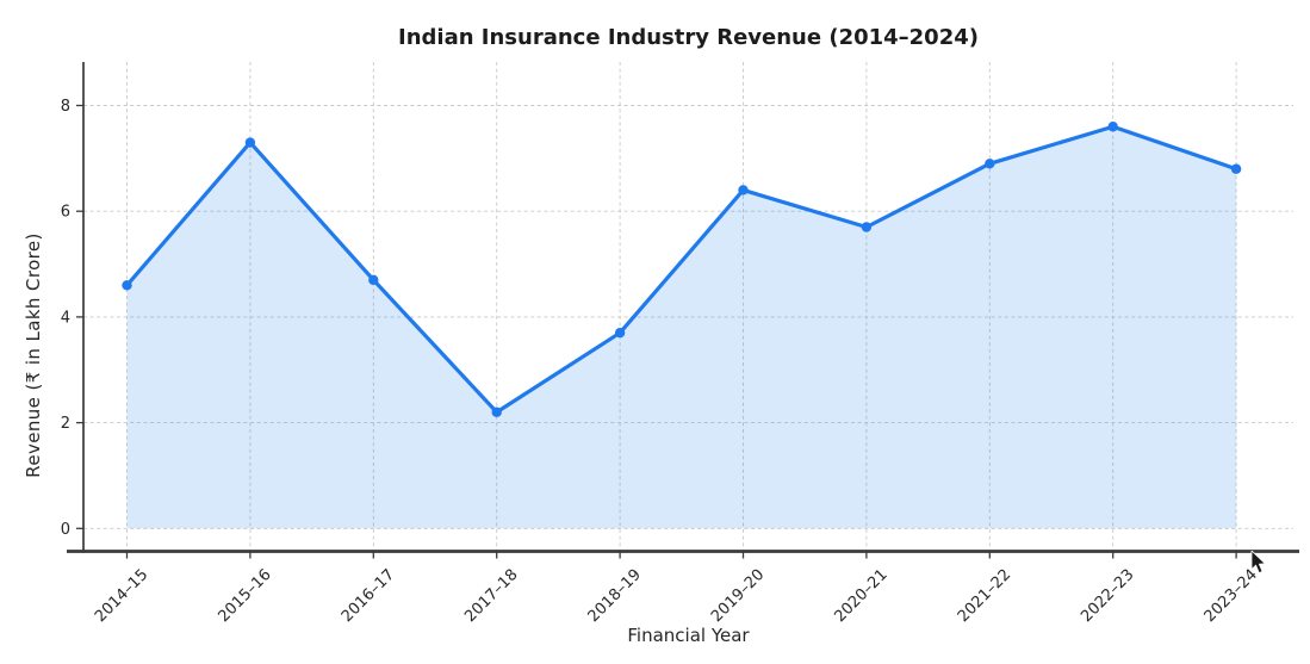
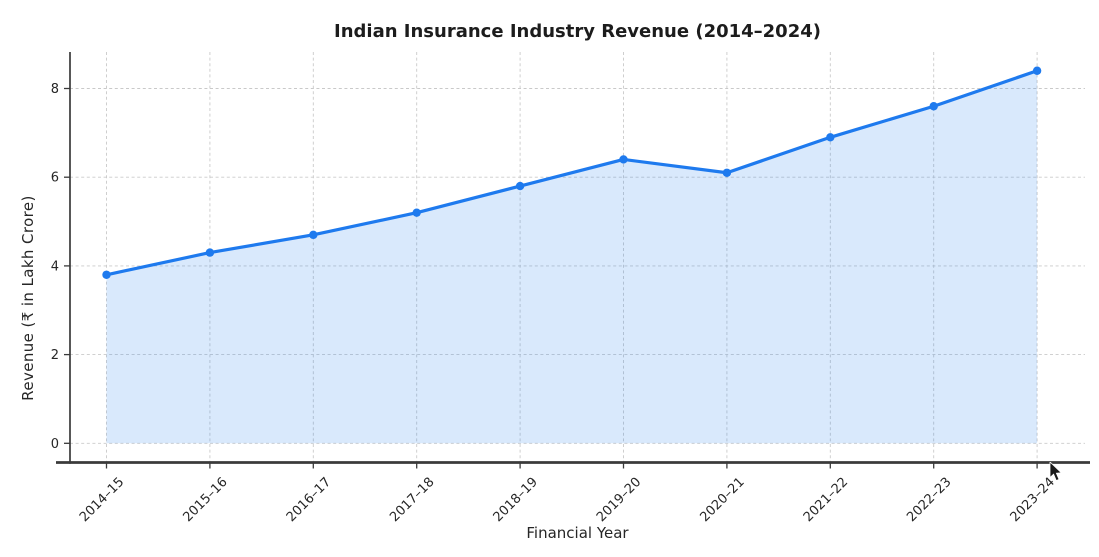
2014–15: 4.6 -> 3.8
2015–16: 7.3 -> 4.3
2017–18: 2.2 -> 5.2
2018–19: 3.7 -> 5.8
2020–21: 5.7 -> 6.1
2023–24: 6.8 -> 8.4
